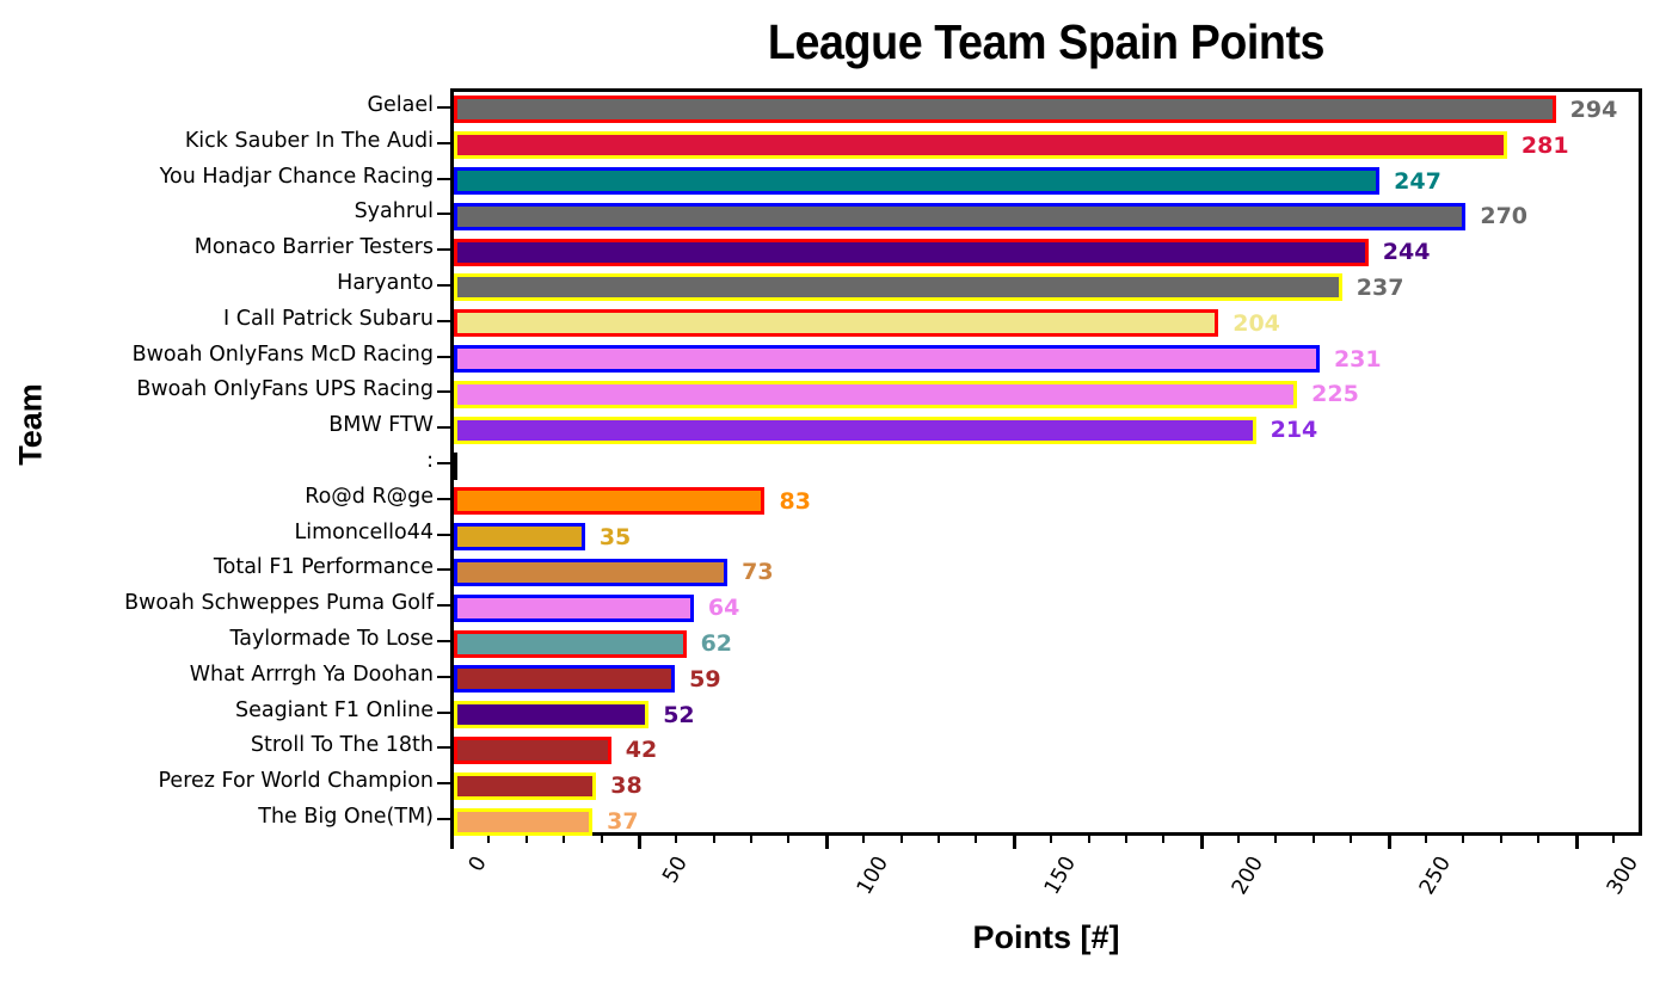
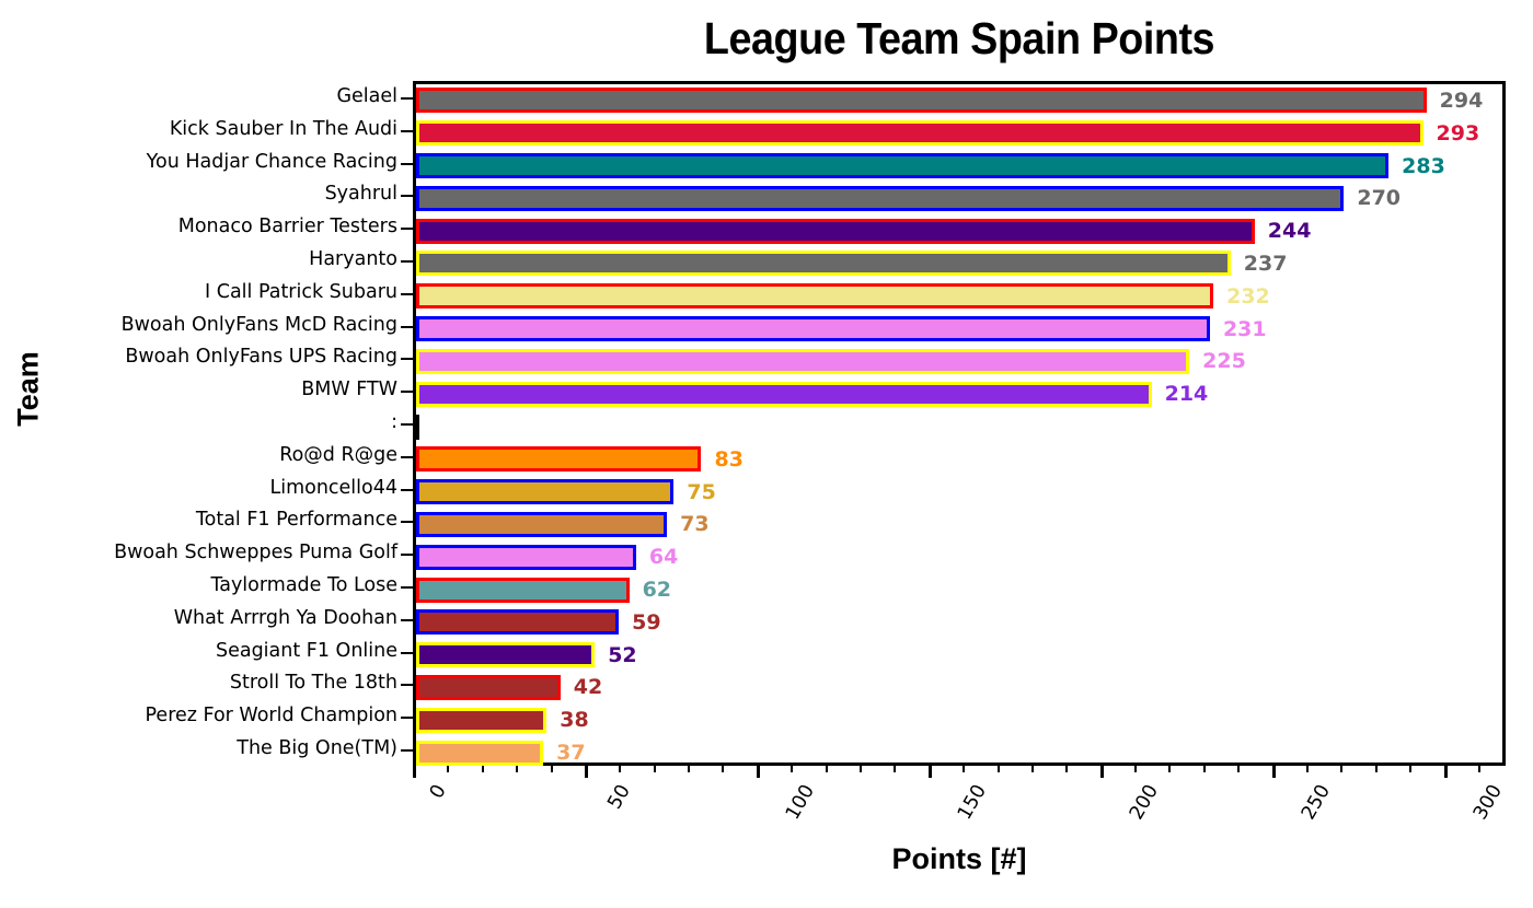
Kick Sauber In The Audi: 281 -> 293
You Hadjar Chance Racing: 247 -> 283
I Call Patrick Subaru: 204 -> 232
Limoncello44: 35 -> 75
